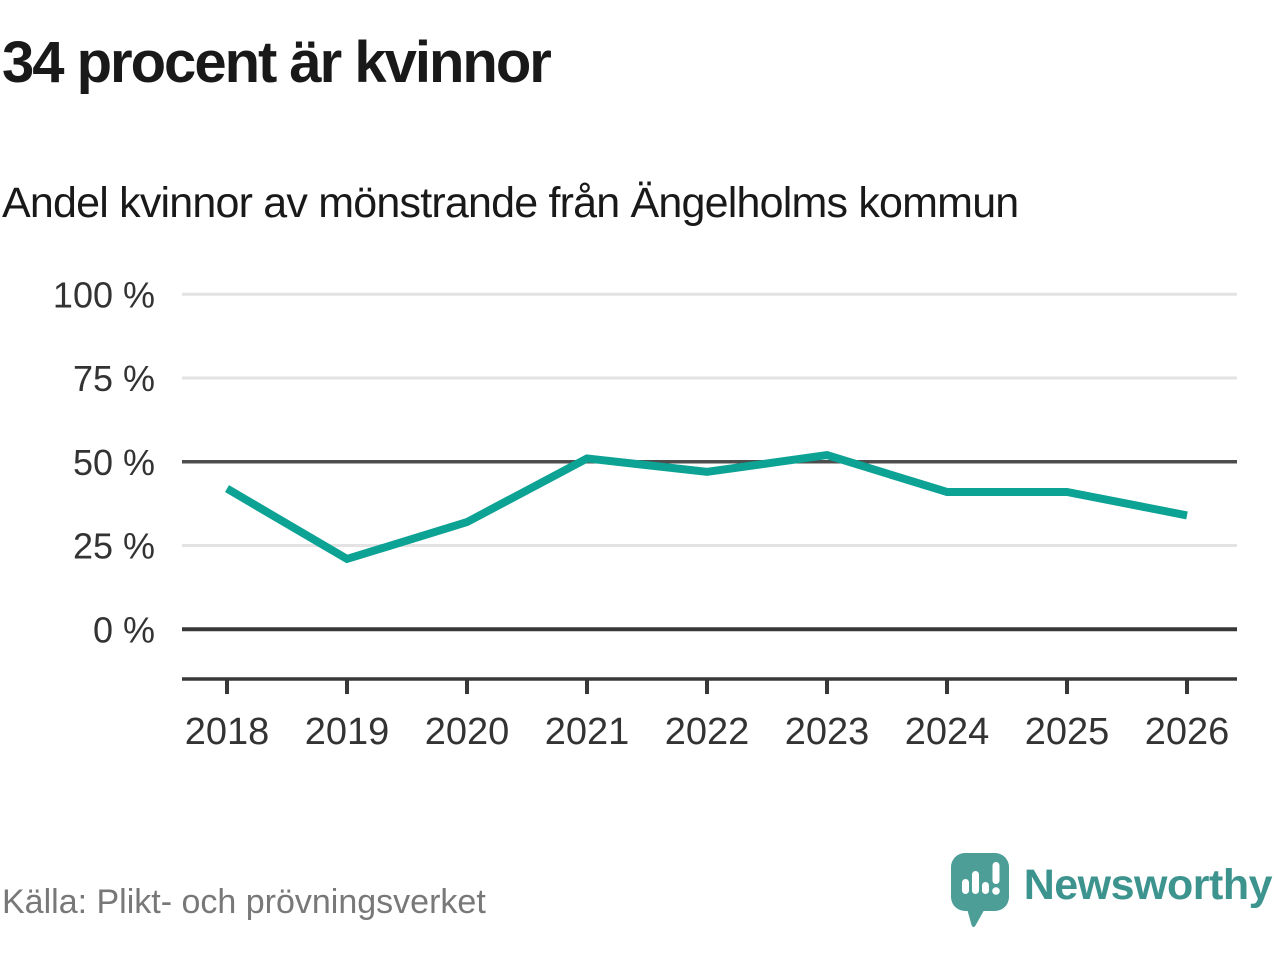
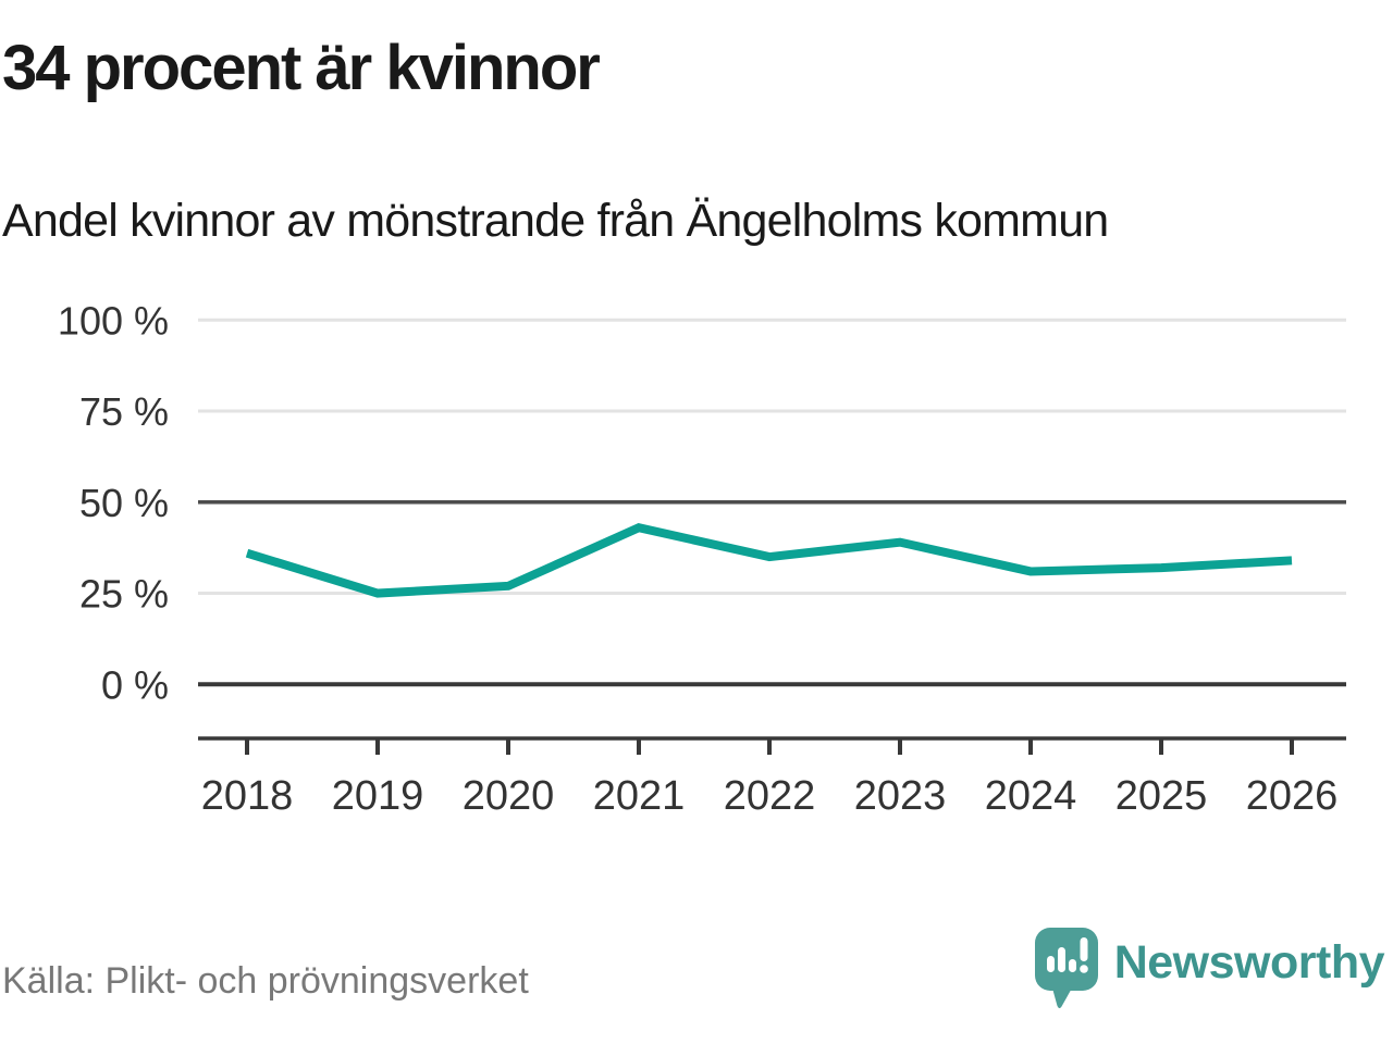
2018: 42% -> 36%
2019: 21% -> 25%
2020: 32% -> 27%
2021: 51% -> 43%
2022: 47% -> 35%
2023: 52% -> 39%
2024: 41% -> 31%
2025: 41% -> 32%
